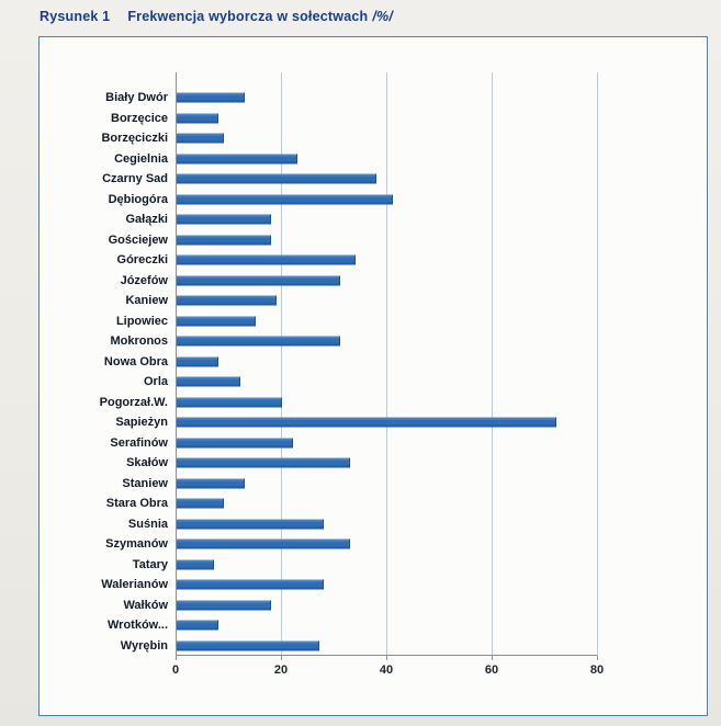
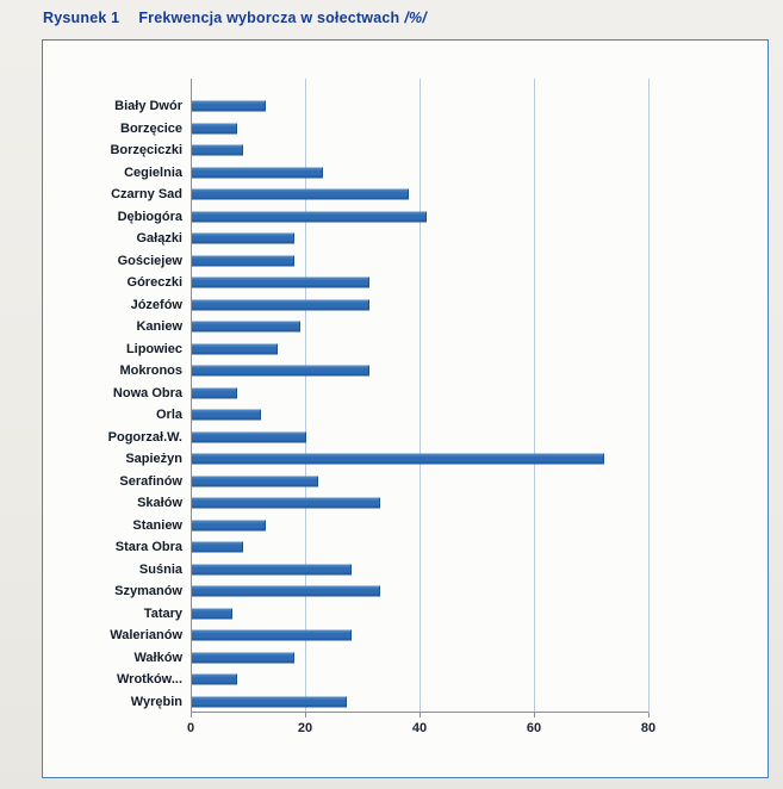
Góreczki: 34 -> 31
